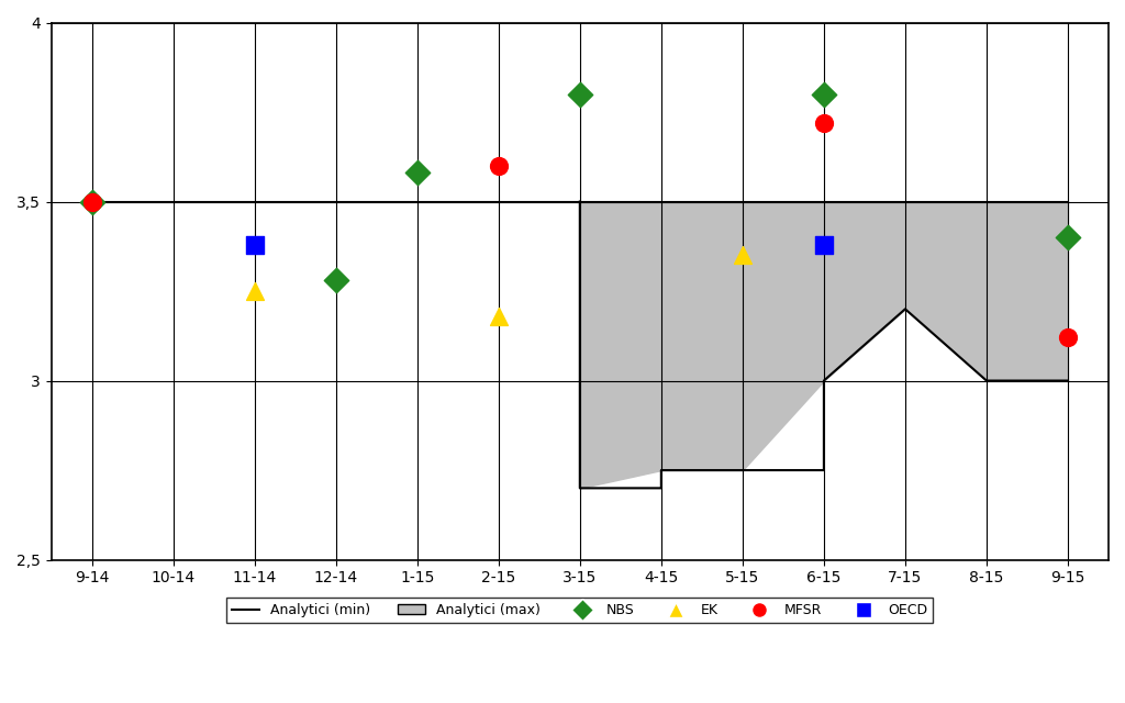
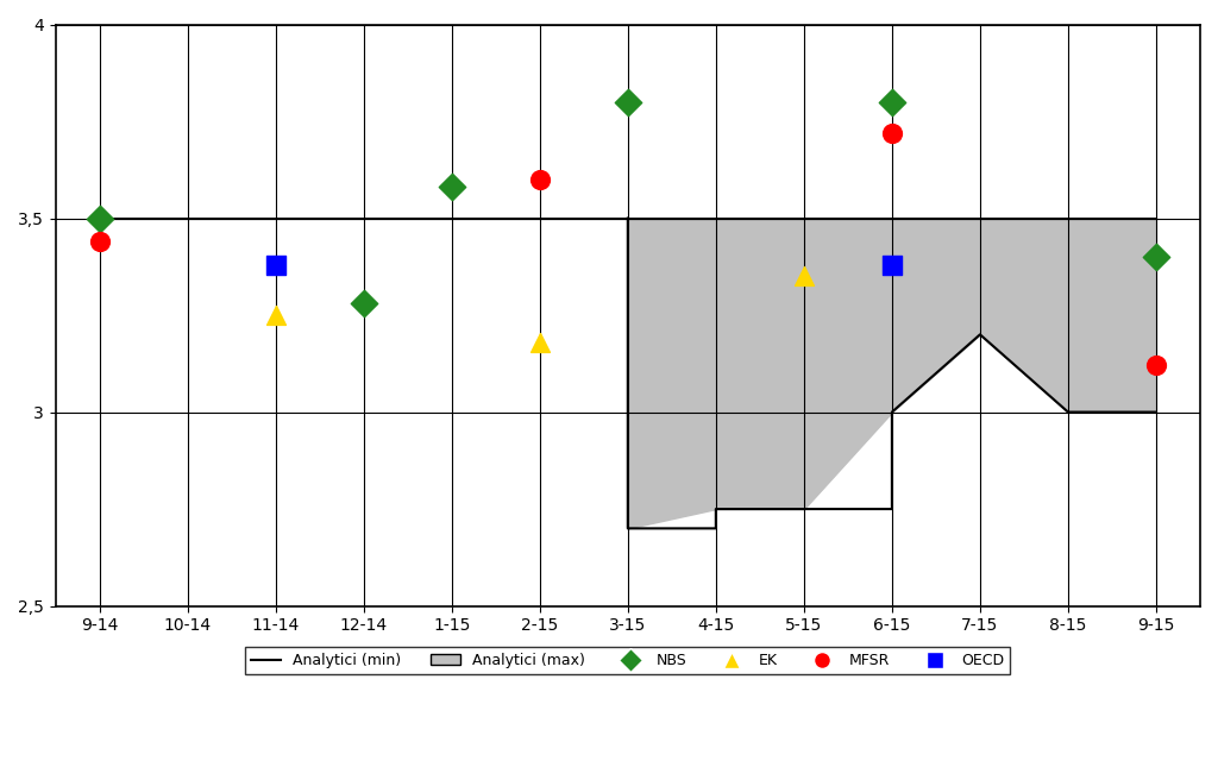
MFSR/9-14: 3,50 -> 3,44
